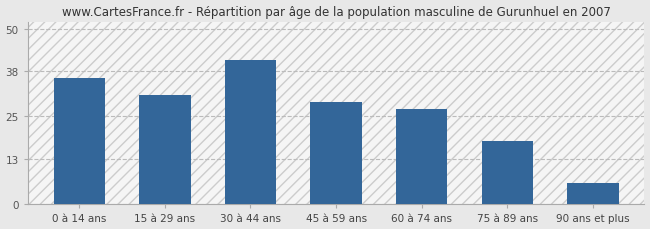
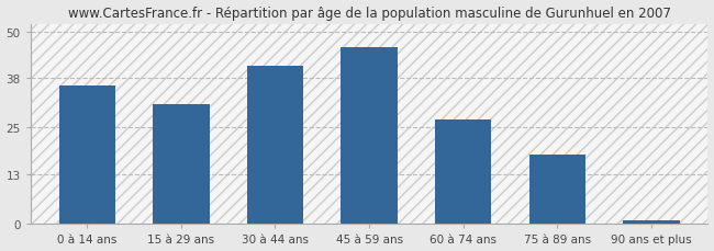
45 à 59 ans: 29 -> 46
90 ans et plus: 6 -> 1
